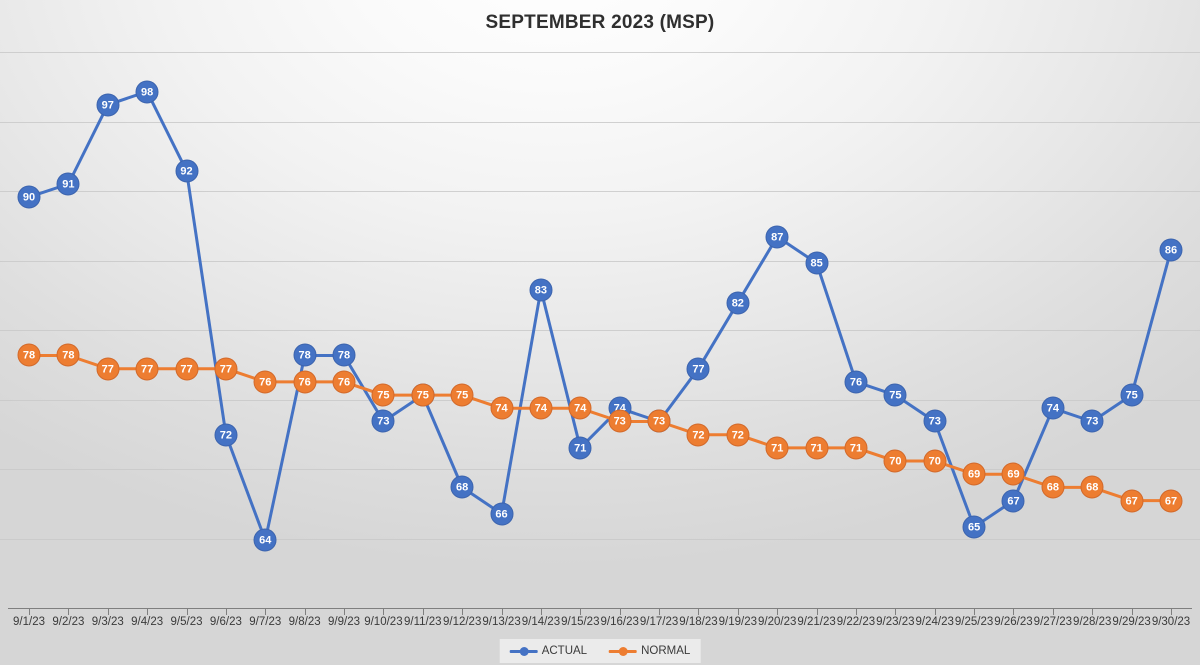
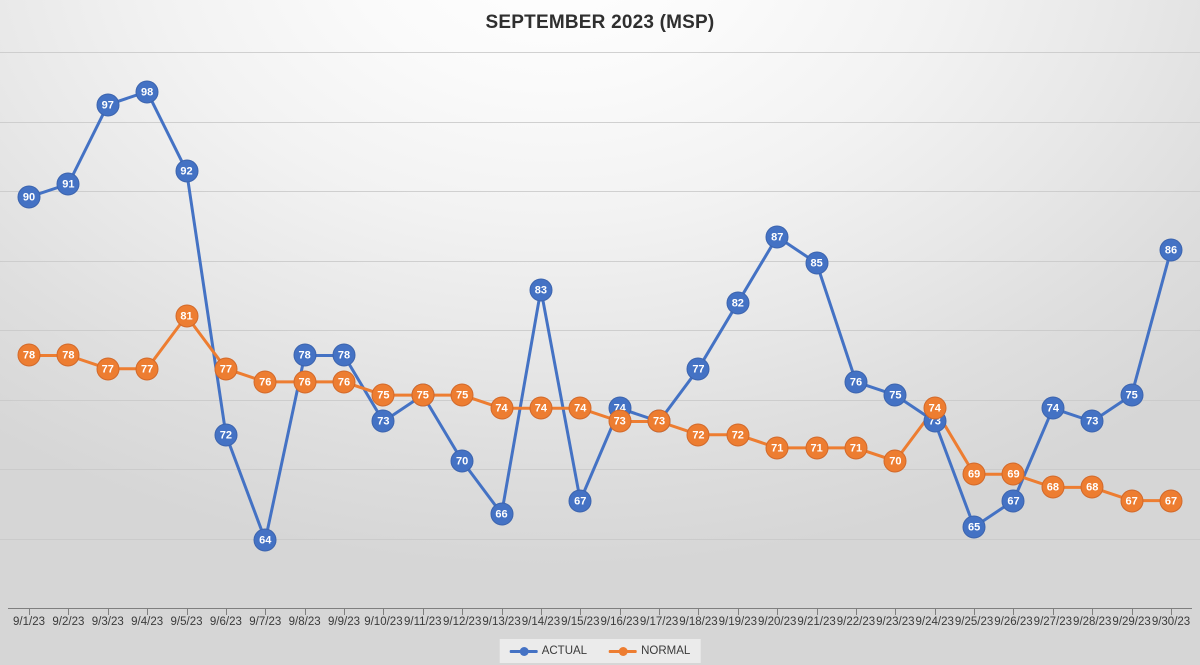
NORMAL/9/5/23: 77 -> 81
ACTUAL/9/12/23: 68 -> 70
ACTUAL/9/15/23: 71 -> 67
NORMAL/9/24/23: 70 -> 74
